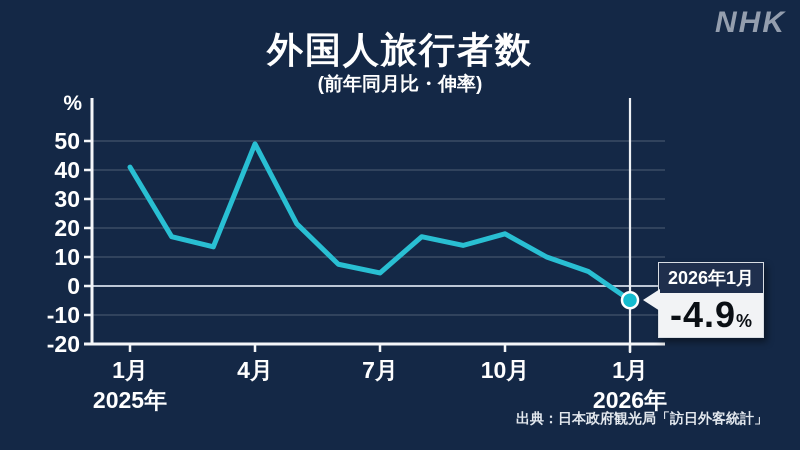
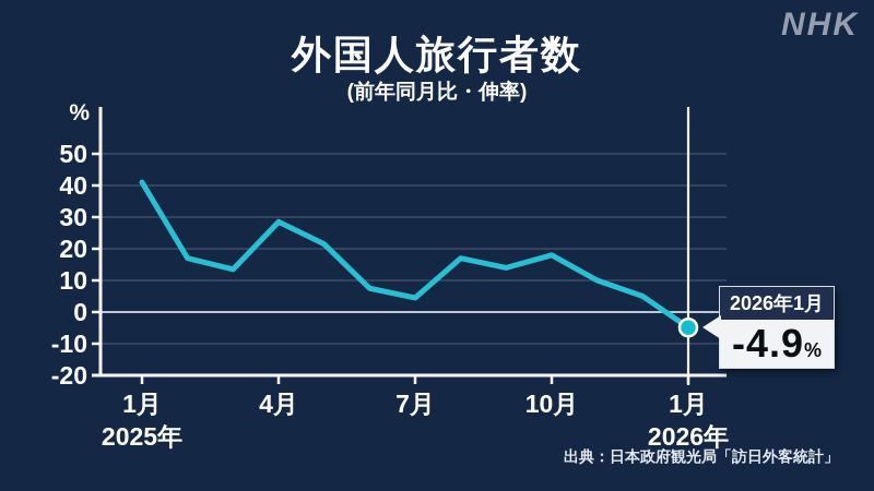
2025年4月: 49 -> 28
